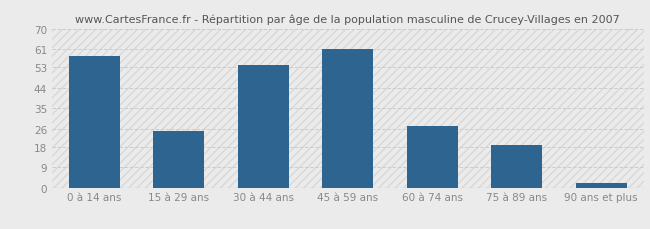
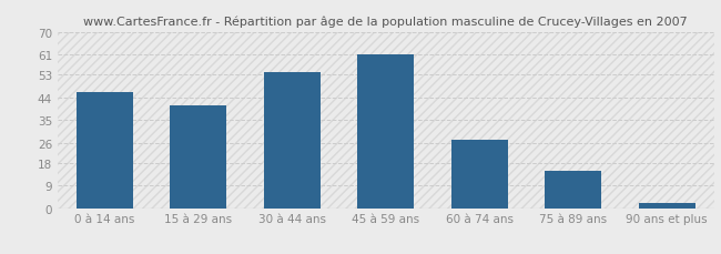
0 à 14 ans: 58 -> 46
15 à 29 ans: 25 -> 41
75 à 89 ans: 19 -> 15
